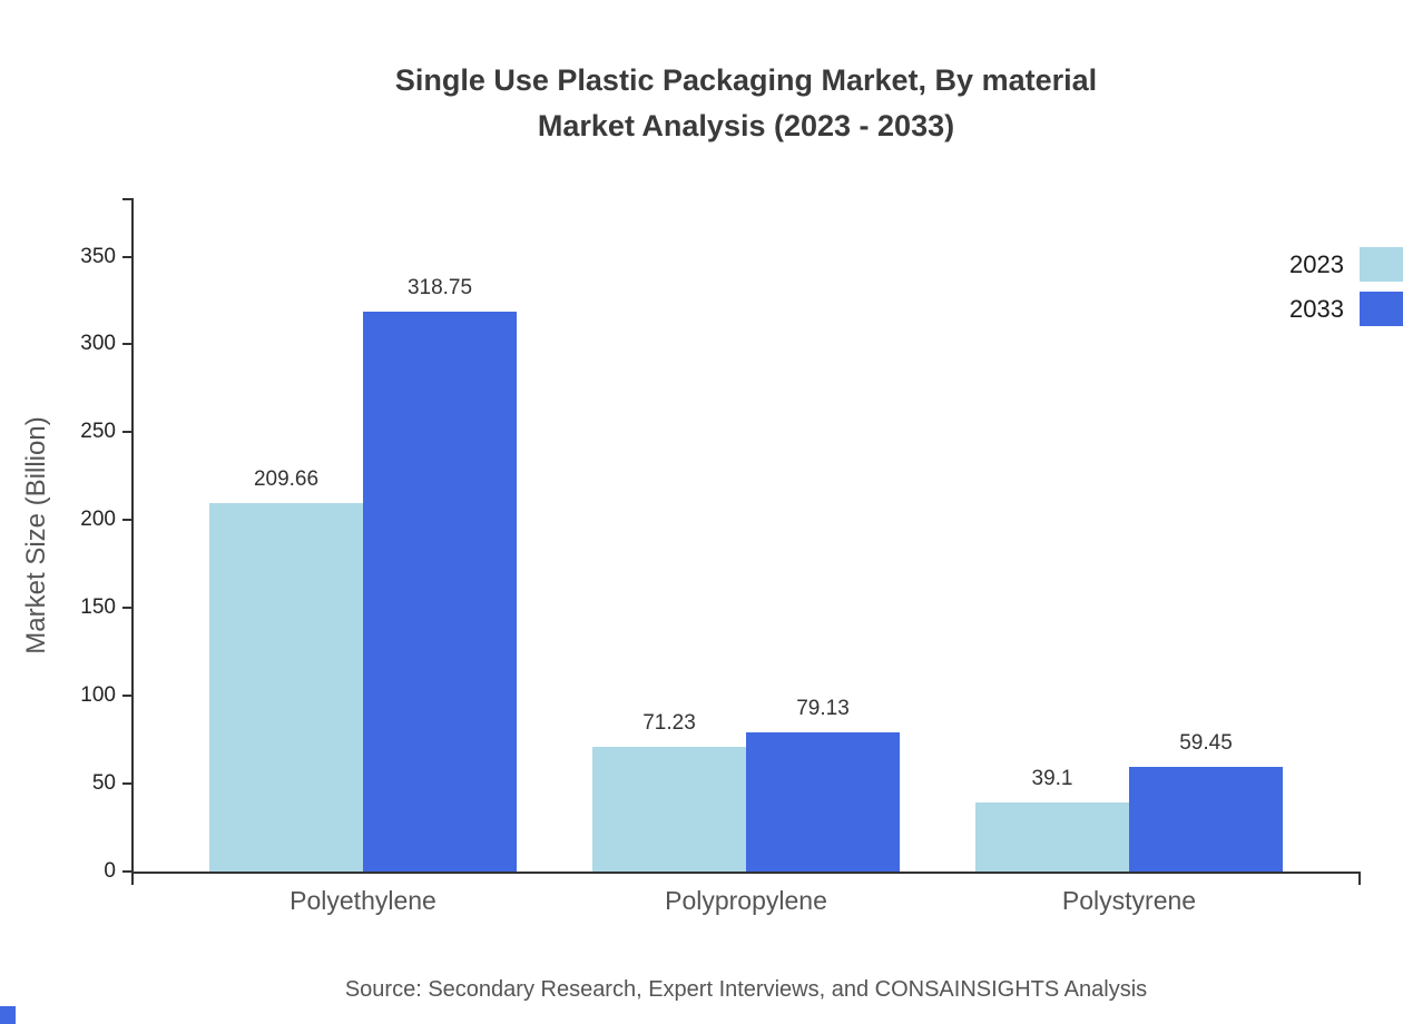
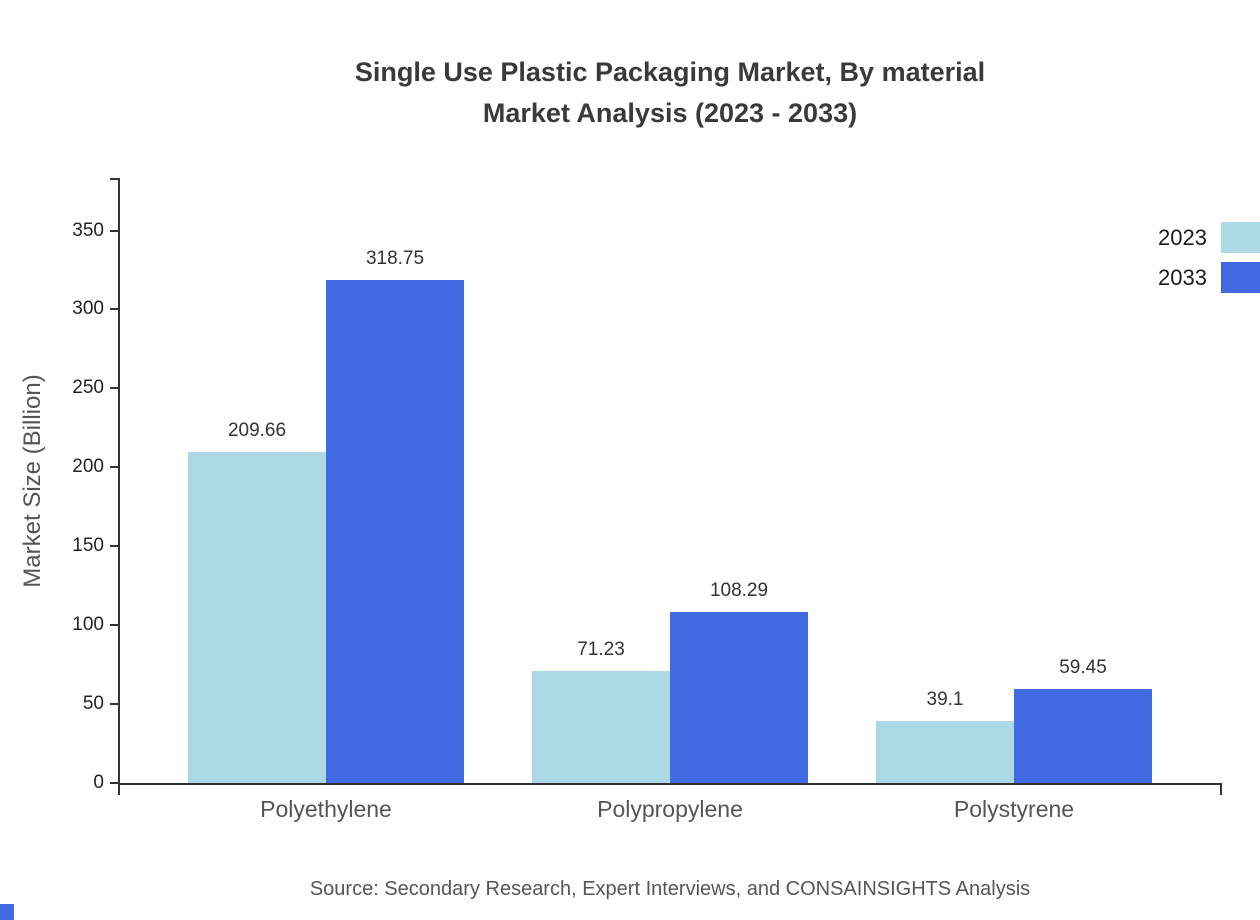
2033/Polypropylene: 79.13 -> 108.29
